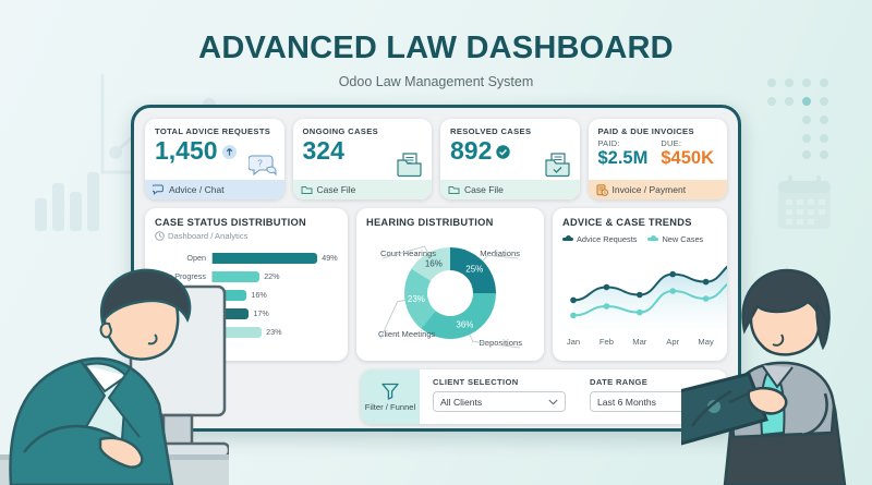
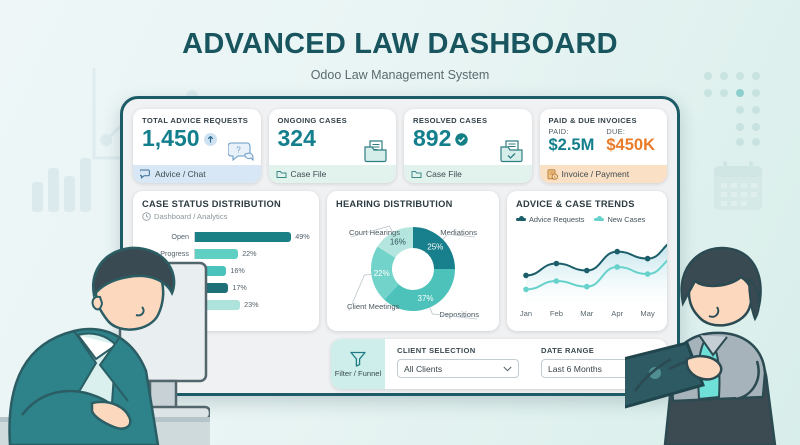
HEARING DISTRIBUTION/Depositions: 36% -> 37%
HEARING DISTRIBUTION/Client Meetings: 23% -> 22%
